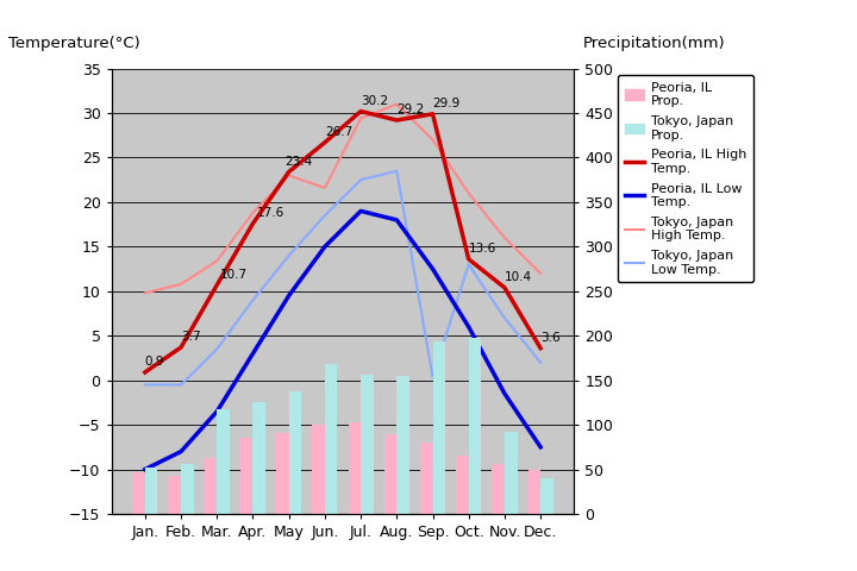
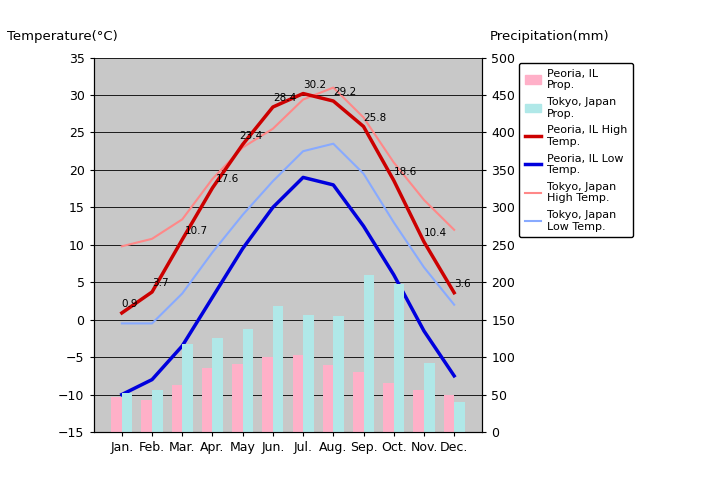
Peoria, IL High Temp./Jun.: 26.7 -> 28.4
Tokyo, Japan High Temp./Jun.: 21.6 -> 25.5
Peoria, IL High Temp./Sep.: 29.9 -> 25.8
Tokyo, Japan Low Temp./Sep.: 0.4 -> 19.5
Tokyo, Japan Prop./Sep.: 194 -> 210
Peoria, IL High Temp./Oct.: 13.6 -> 18.6
